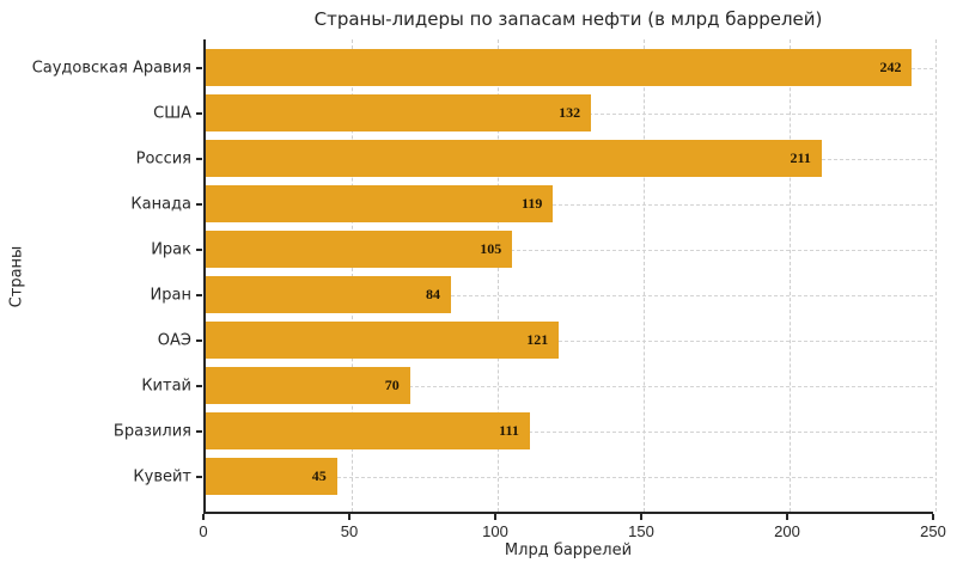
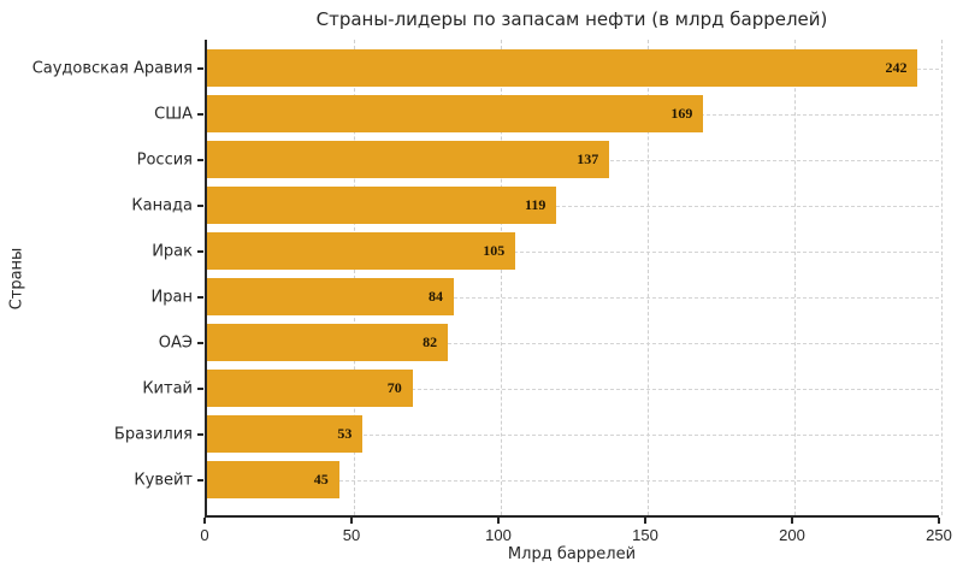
США: 132 -> 169
Россия: 211 -> 137
ОАЭ: 121 -> 82
Бразилия: 111 -> 53
